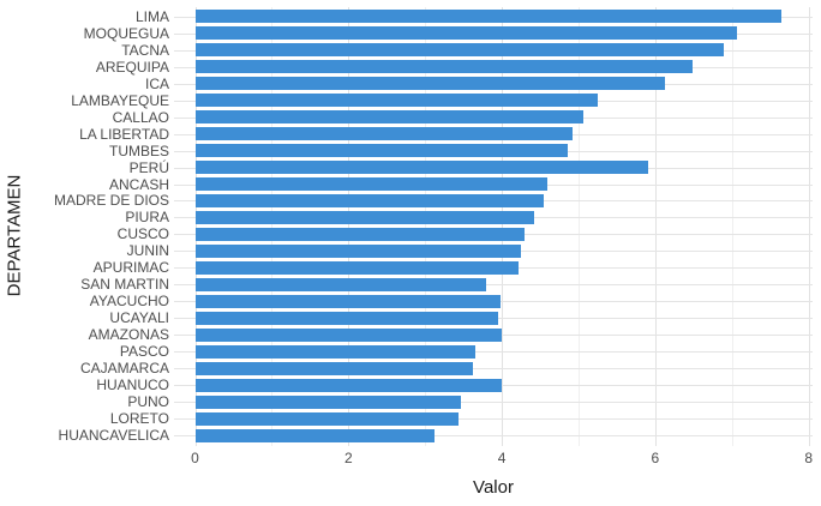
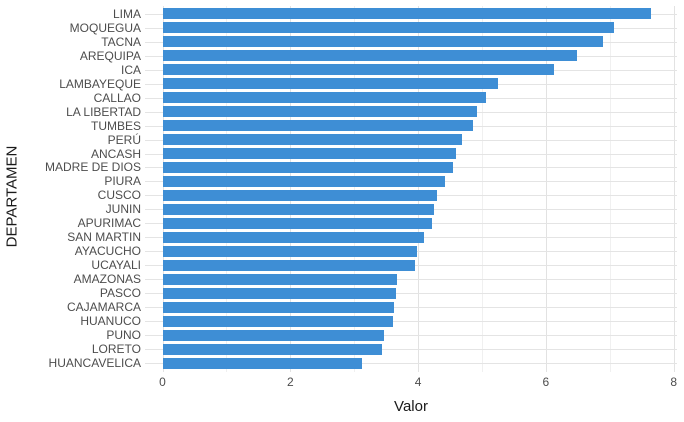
PERÚ: 5.9 -> 4.7
SAN MARTIN: 3.8 -> 4.1
AMAZONAS: 4.0 -> 3.7
HUANUCO: 4.0 -> 3.6
